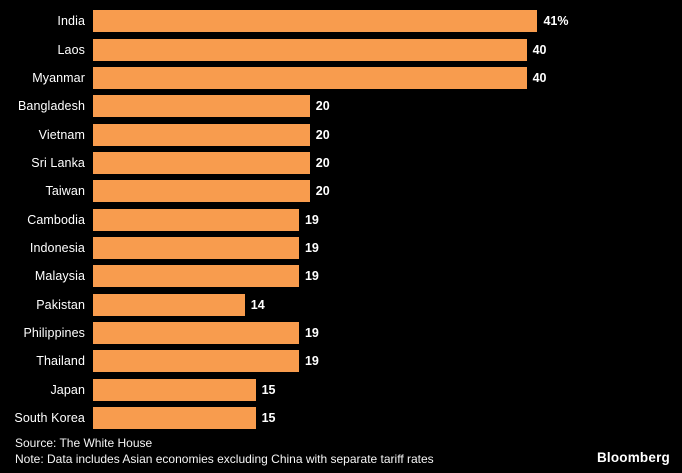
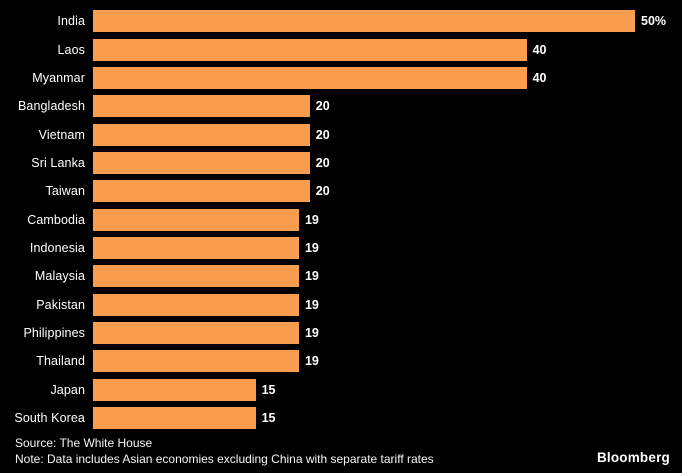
India: 41% -> 50%
Pakistan: 14 -> 19
